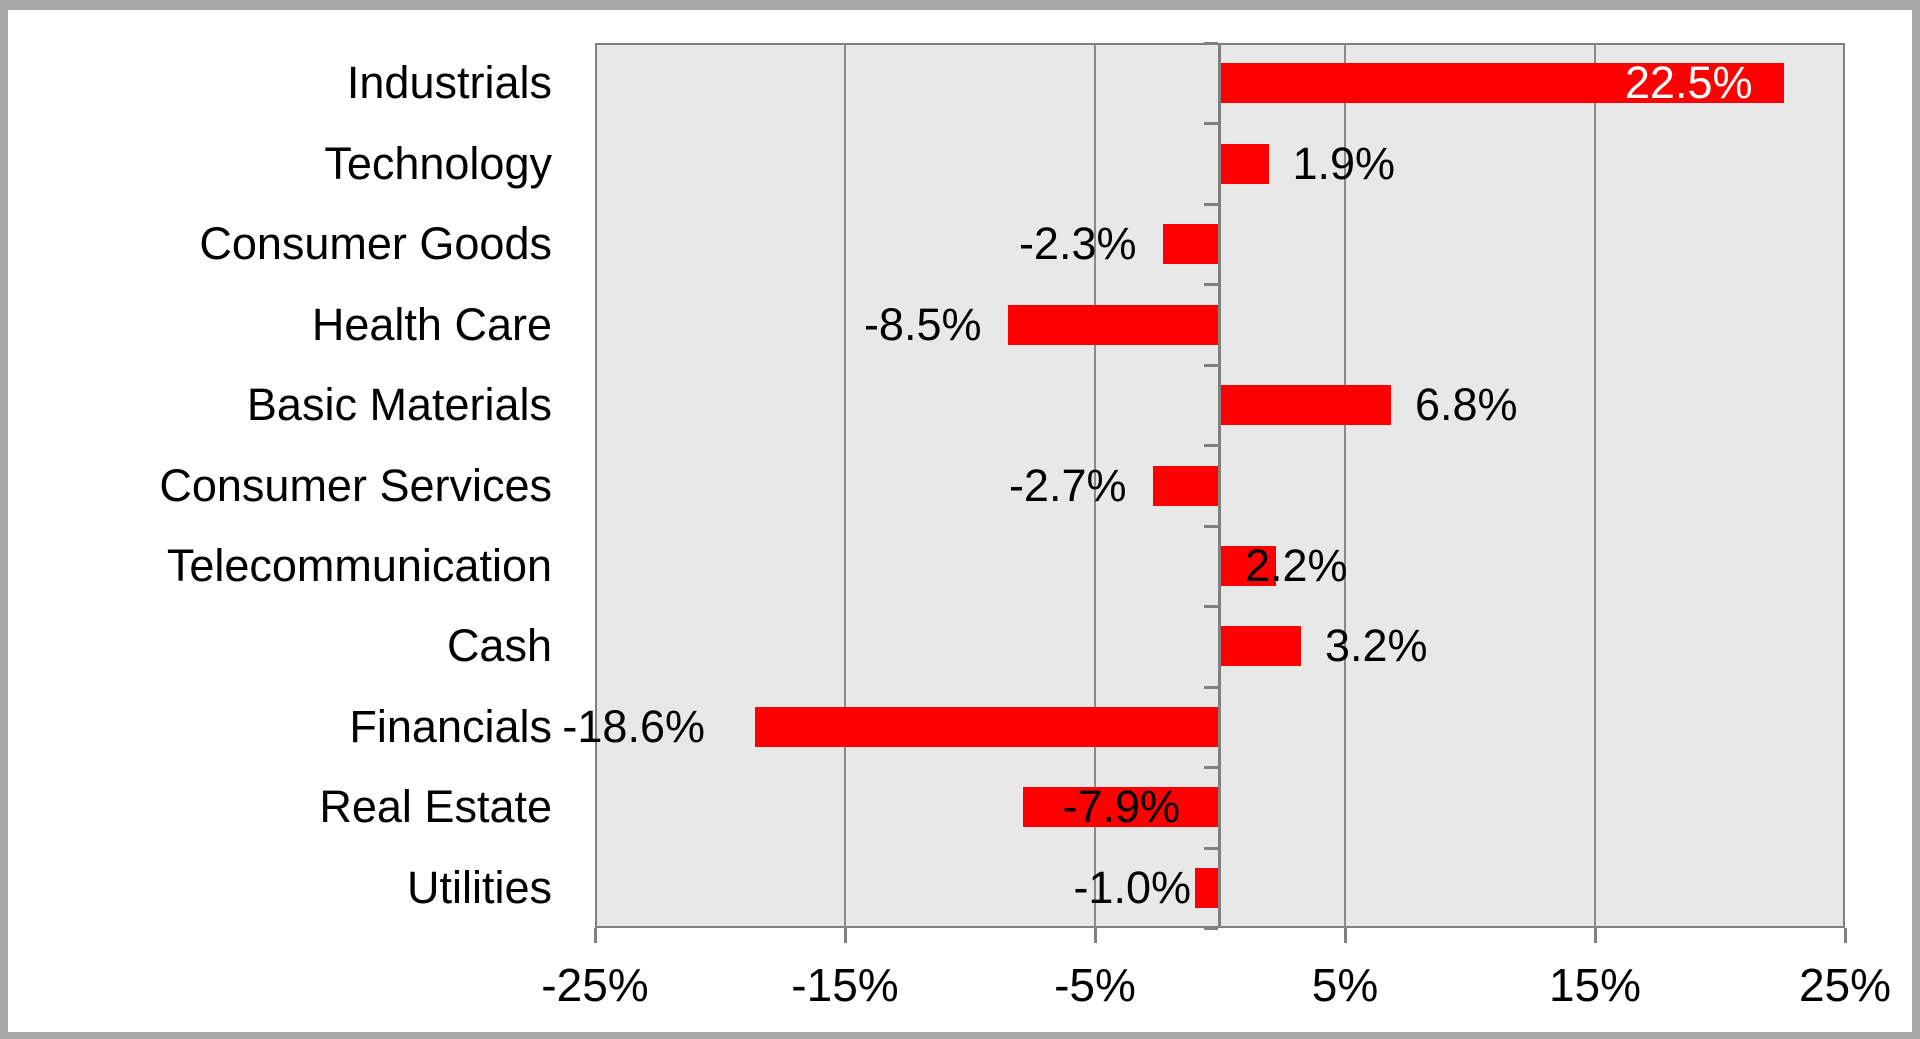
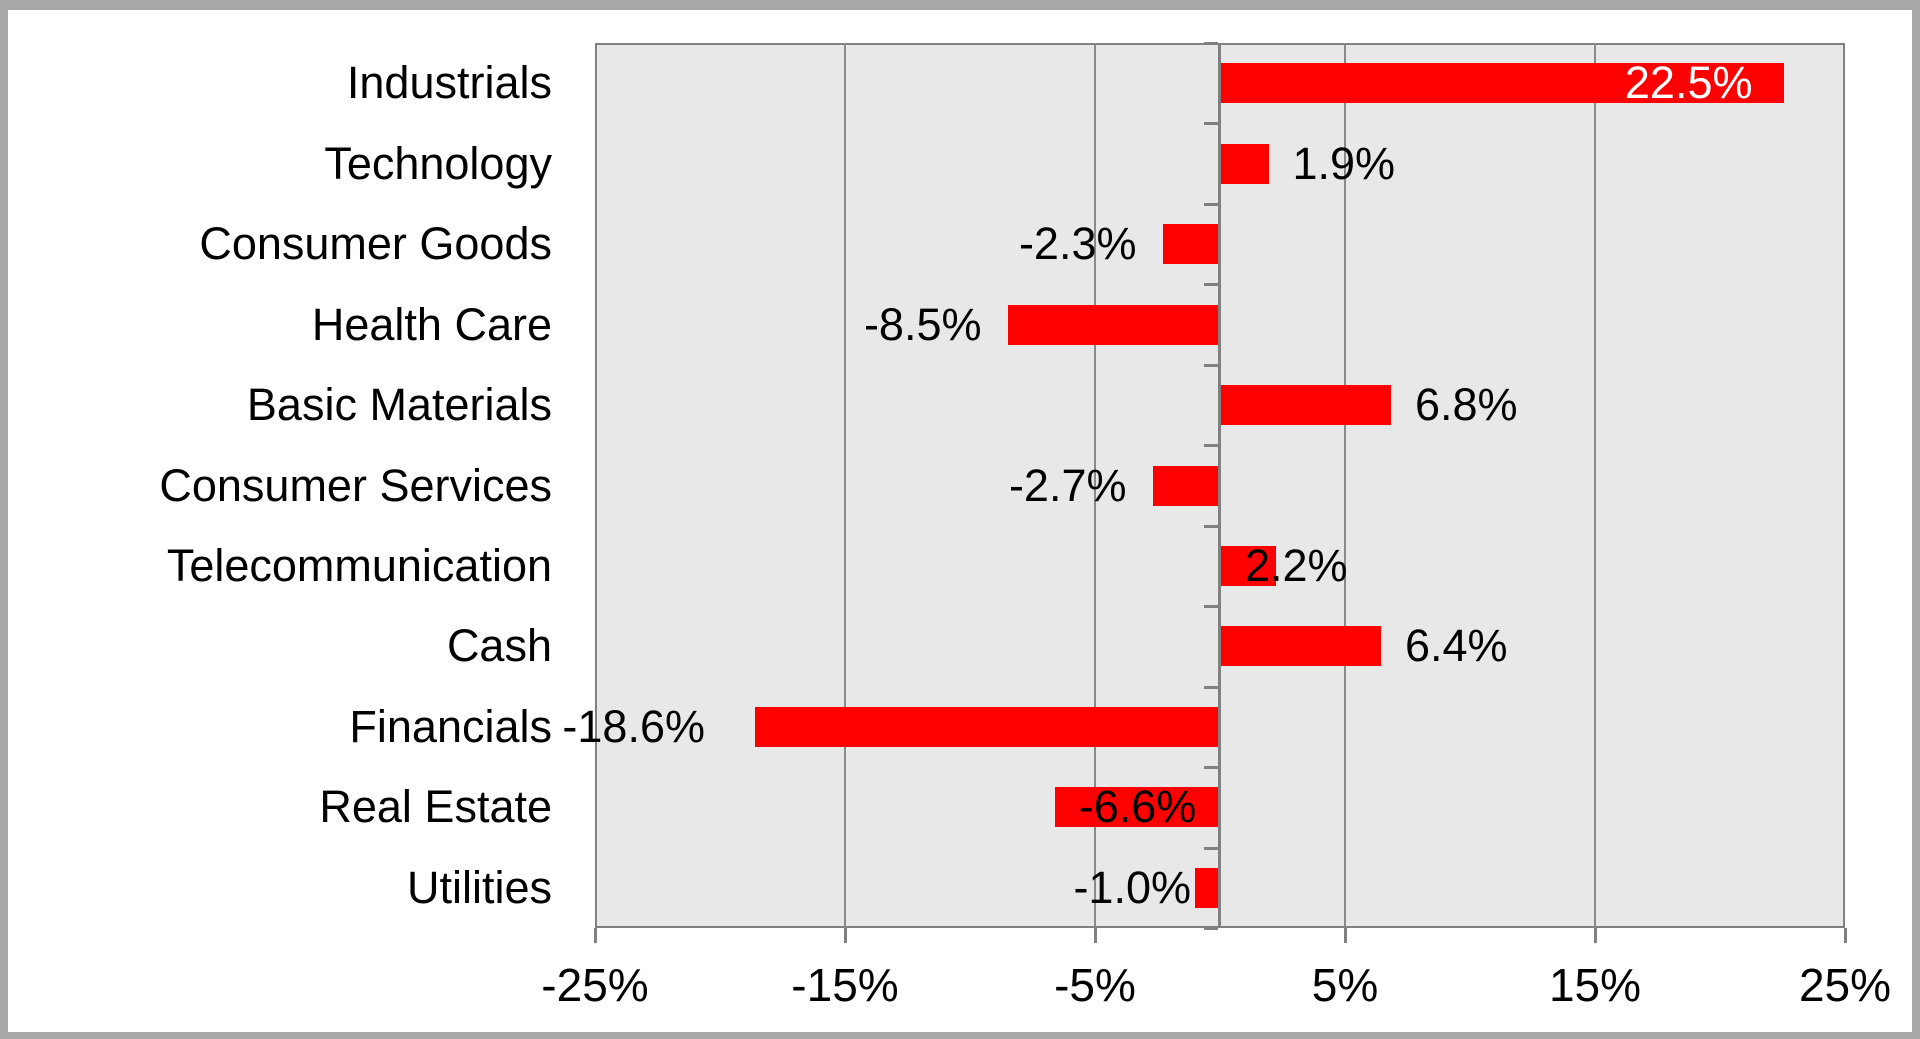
Cash: 3.2% -> 6.4%
Real Estate: -7.9% -> -6.6%
